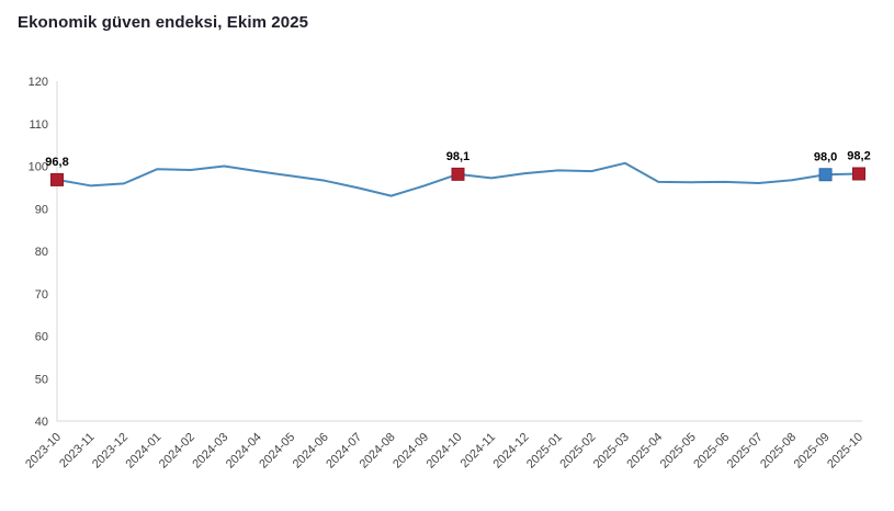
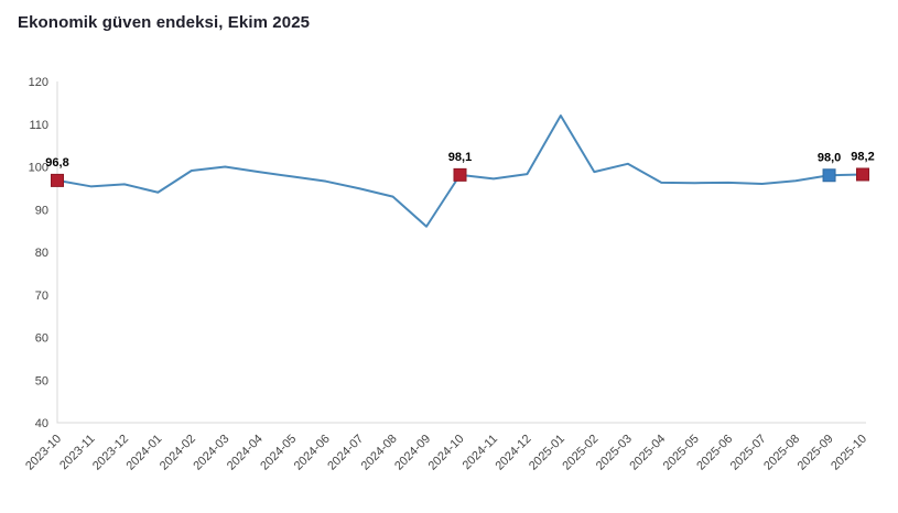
2024-01: 99 -> 94
2024-09: 95 -> 86
2025-01: 99 -> 112
